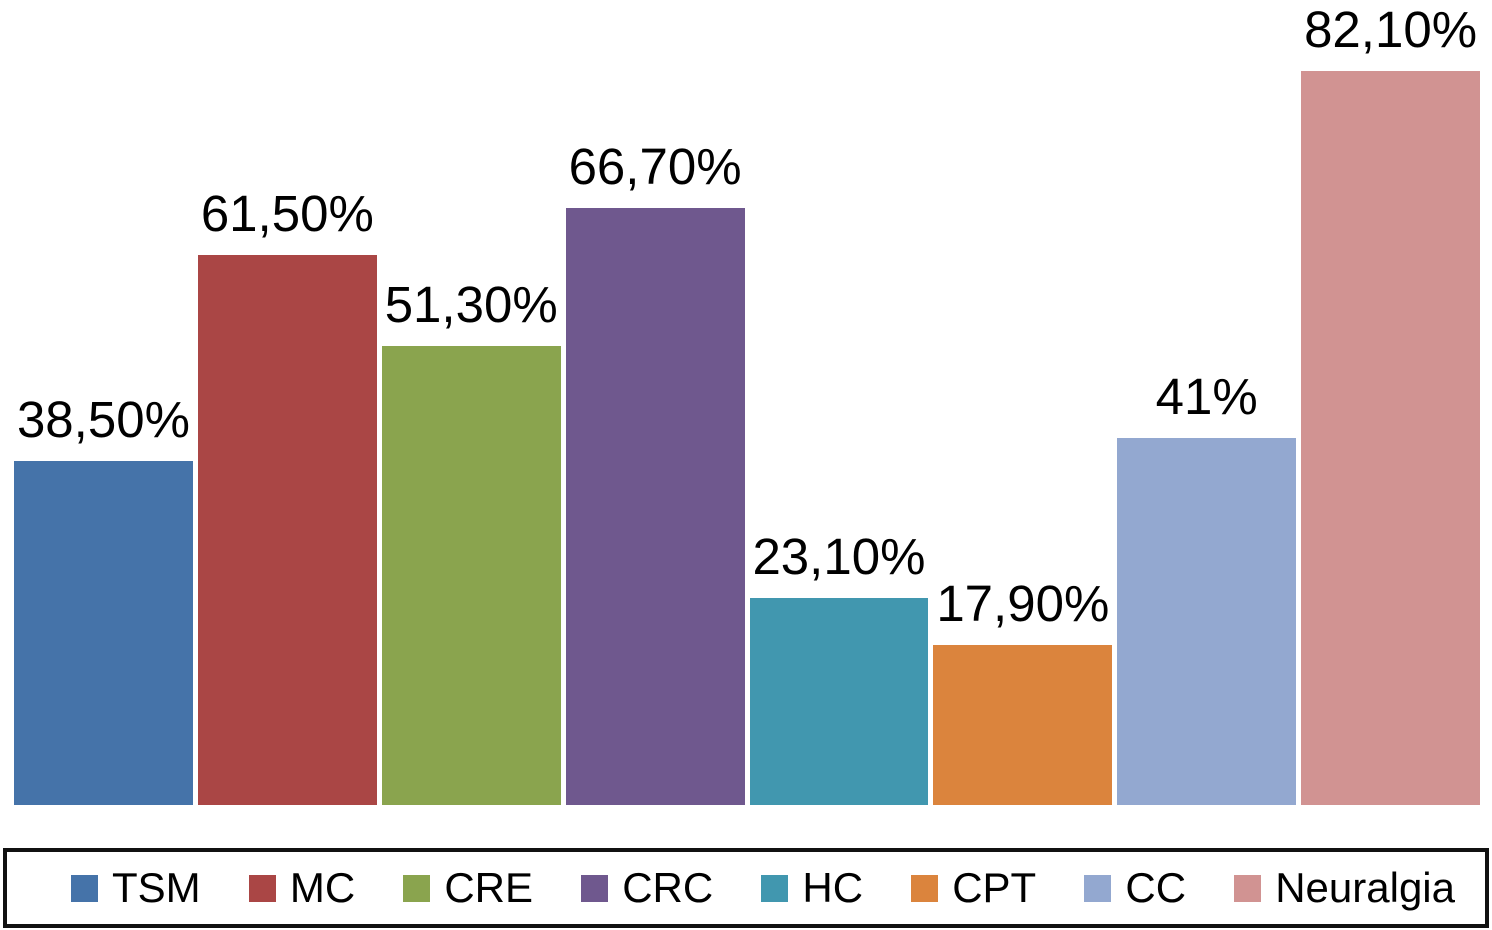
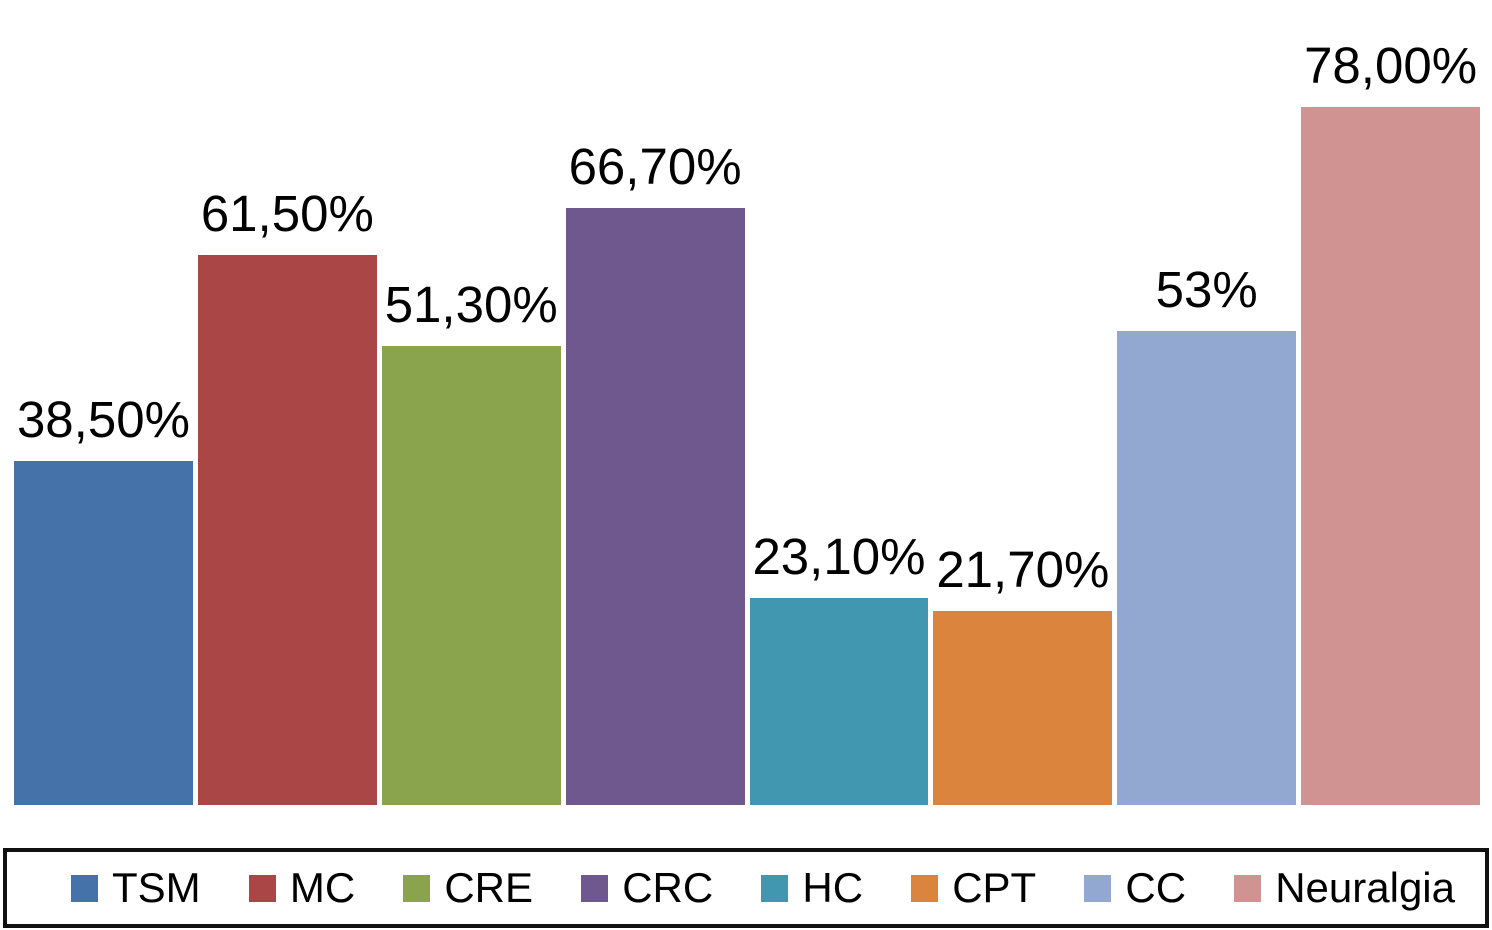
CPT: 17,90% -> 21,70%
CC: 41% -> 53%
Neuralgia: 82,10% -> 78,00%
